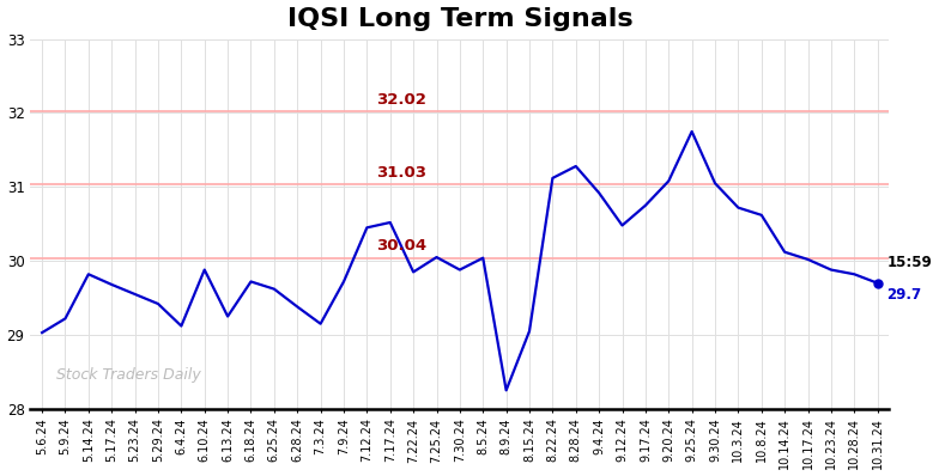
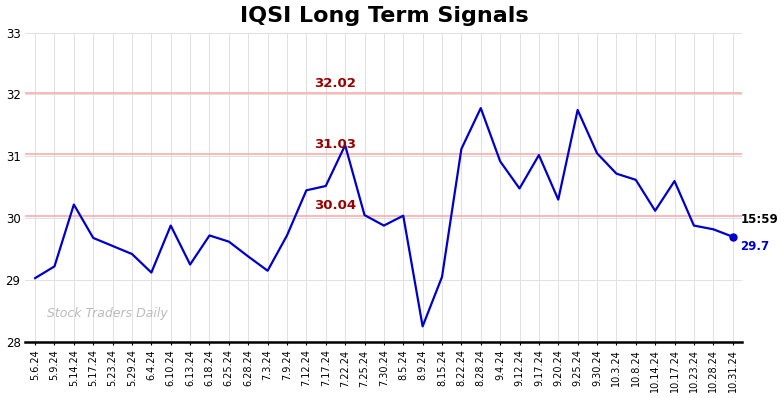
5.14.24: 29.82 -> 30.22
7.22.24: 29.85 -> 31.18
8.28.24: 31.28 -> 31.78
9.17.24: 30.75 -> 31.02
9.20.24: 31.08 -> 30.30
10.17.24: 30.02 -> 30.60
